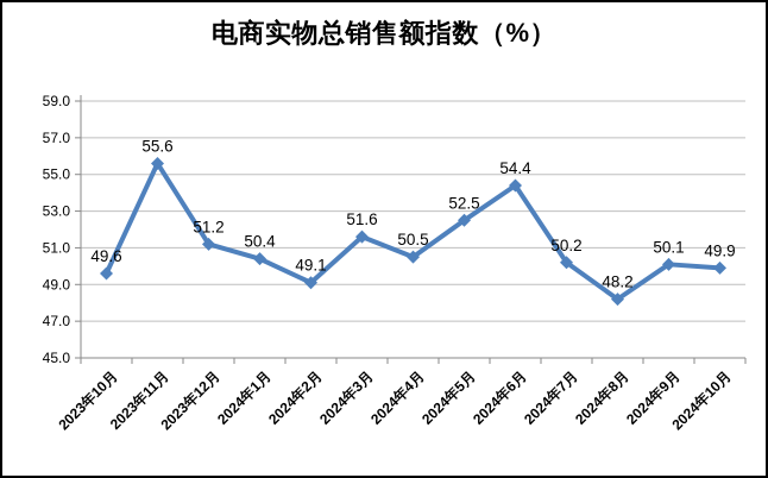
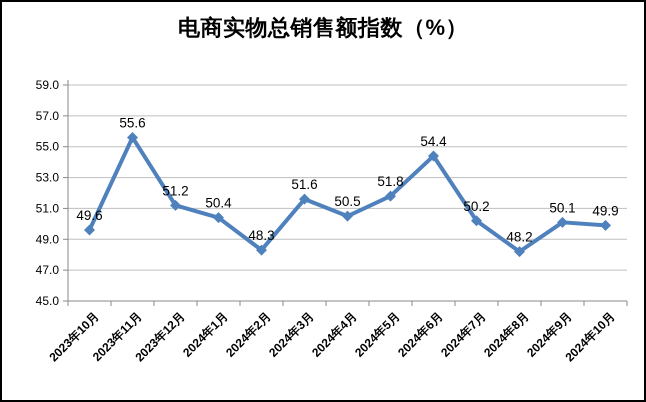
2024年2月: 49.1 -> 48.3
2024年5月: 52.5 -> 51.8
